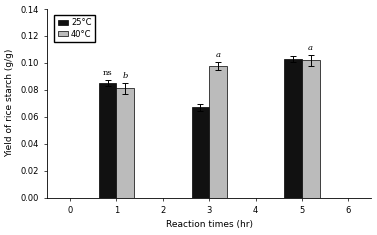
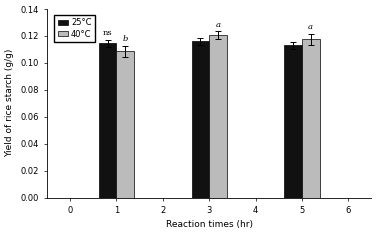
25°C/1: 0.085 -> 0.115
40°C/1: 0.081 -> 0.108
25°C/3: 0.067 -> 0.116
40°C/3: 0.098 -> 0.120
25°C/5: 0.103 -> 0.113
40°C/5: 0.102 -> 0.117
